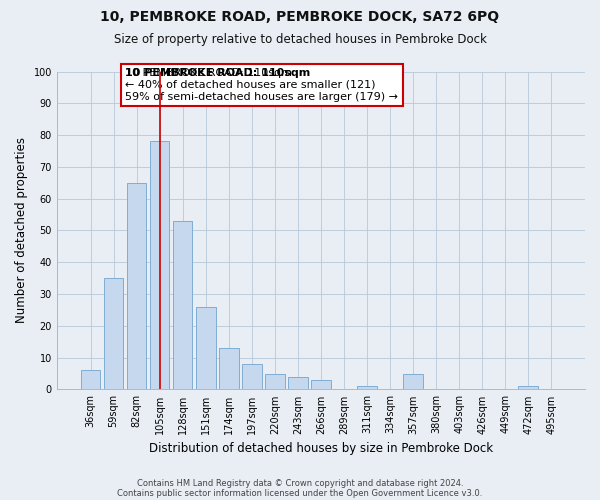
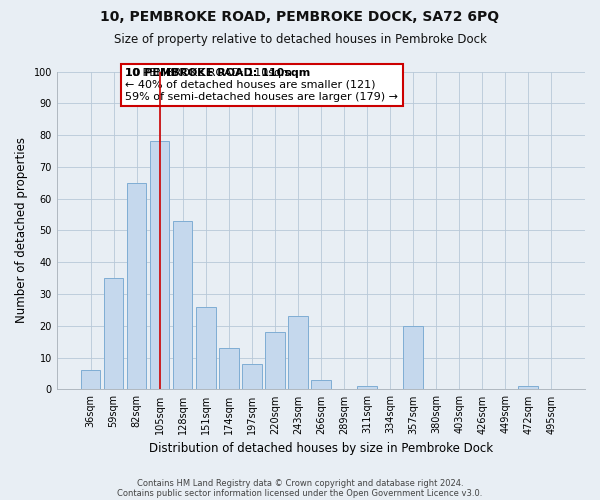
220sqm: 5 -> 18
243sqm: 4 -> 23
357sqm: 5 -> 20
